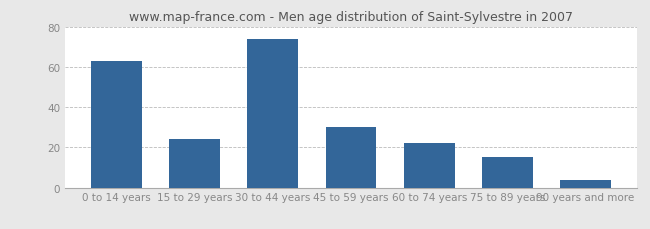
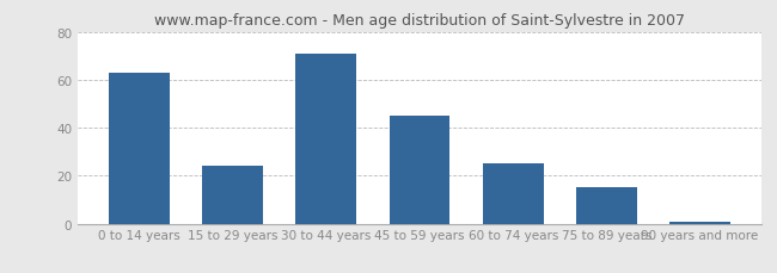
30 to 44 years: 74 -> 71
45 to 59 years: 30 -> 45
60 to 74 years: 22 -> 25
90 years and more: 4 -> 1
